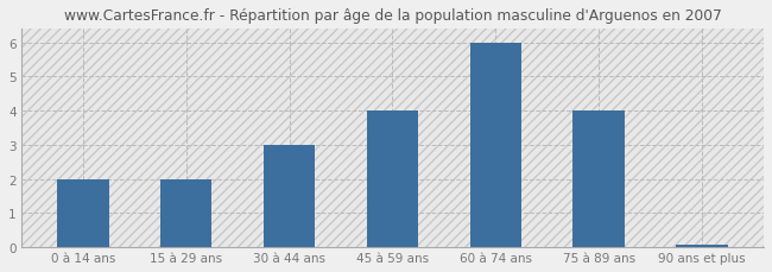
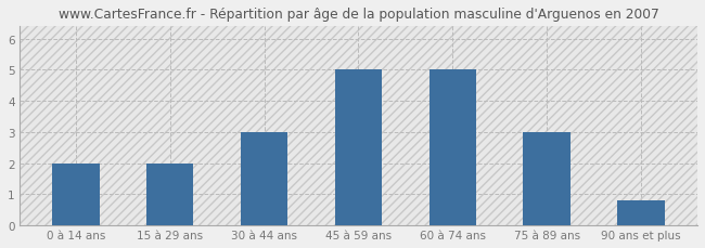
45 à 59 ans: 4.00 -> 5.00
60 à 74 ans: 6.00 -> 5.00
75 à 89 ans: 4.00 -> 3.00
90 ans et plus: 0.07 -> 0.80
